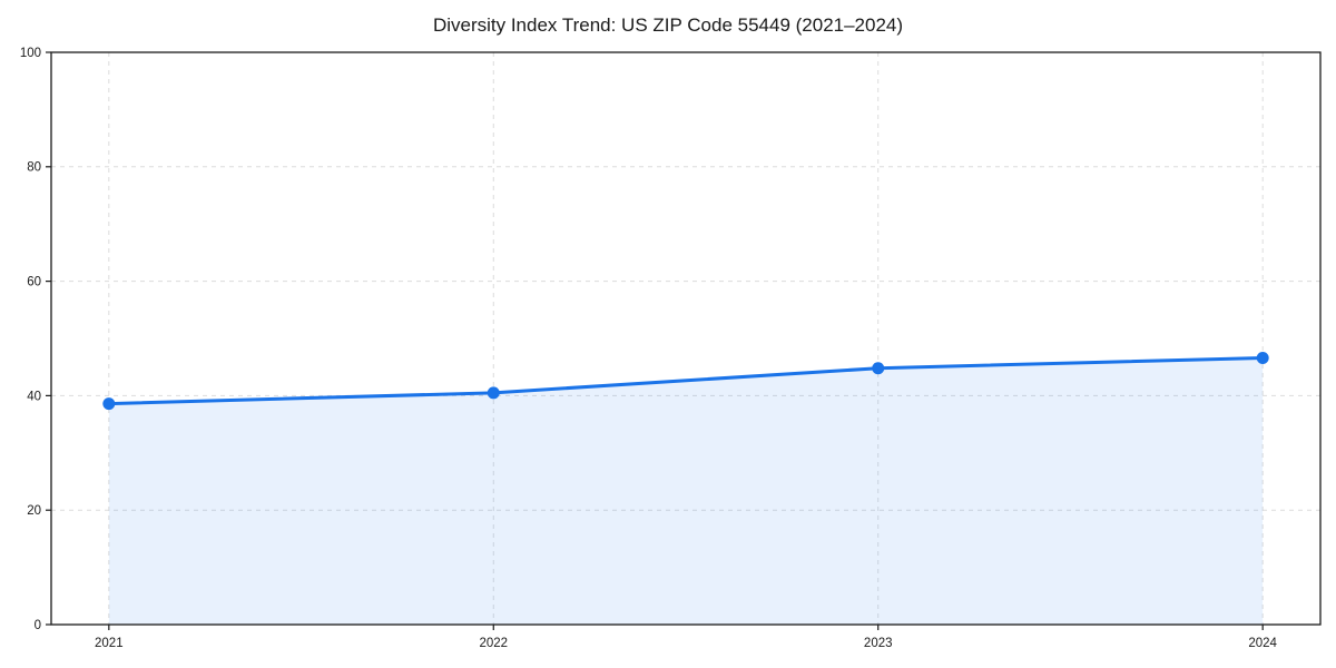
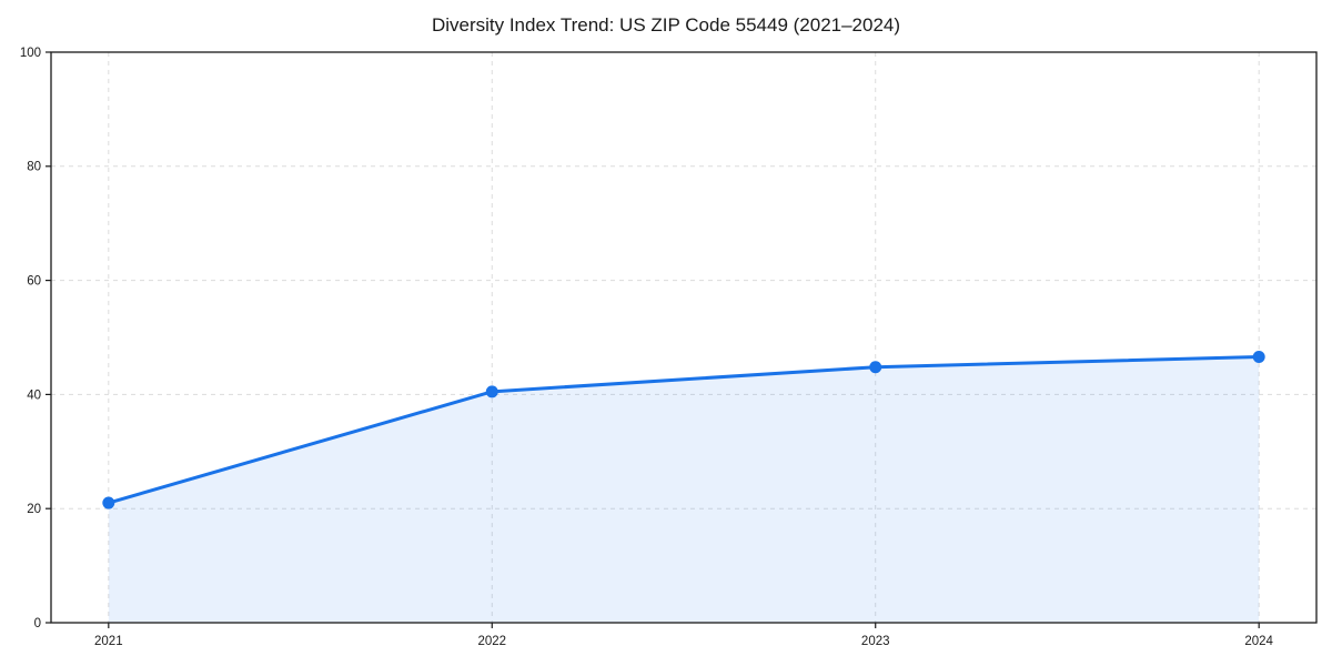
2021: 39 -> 21
